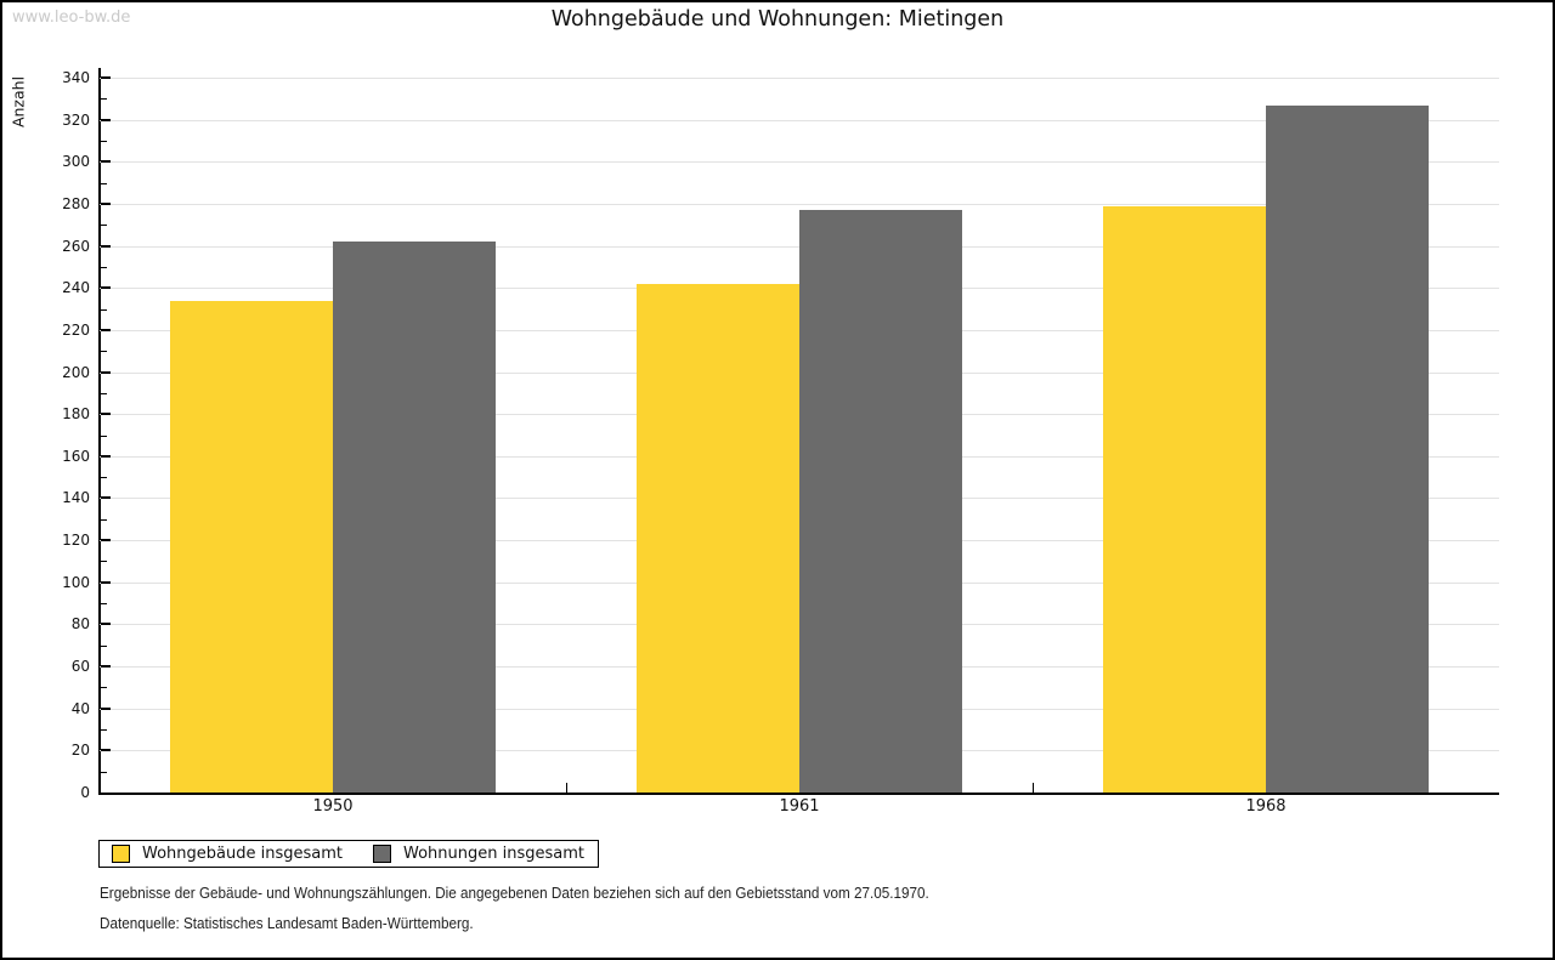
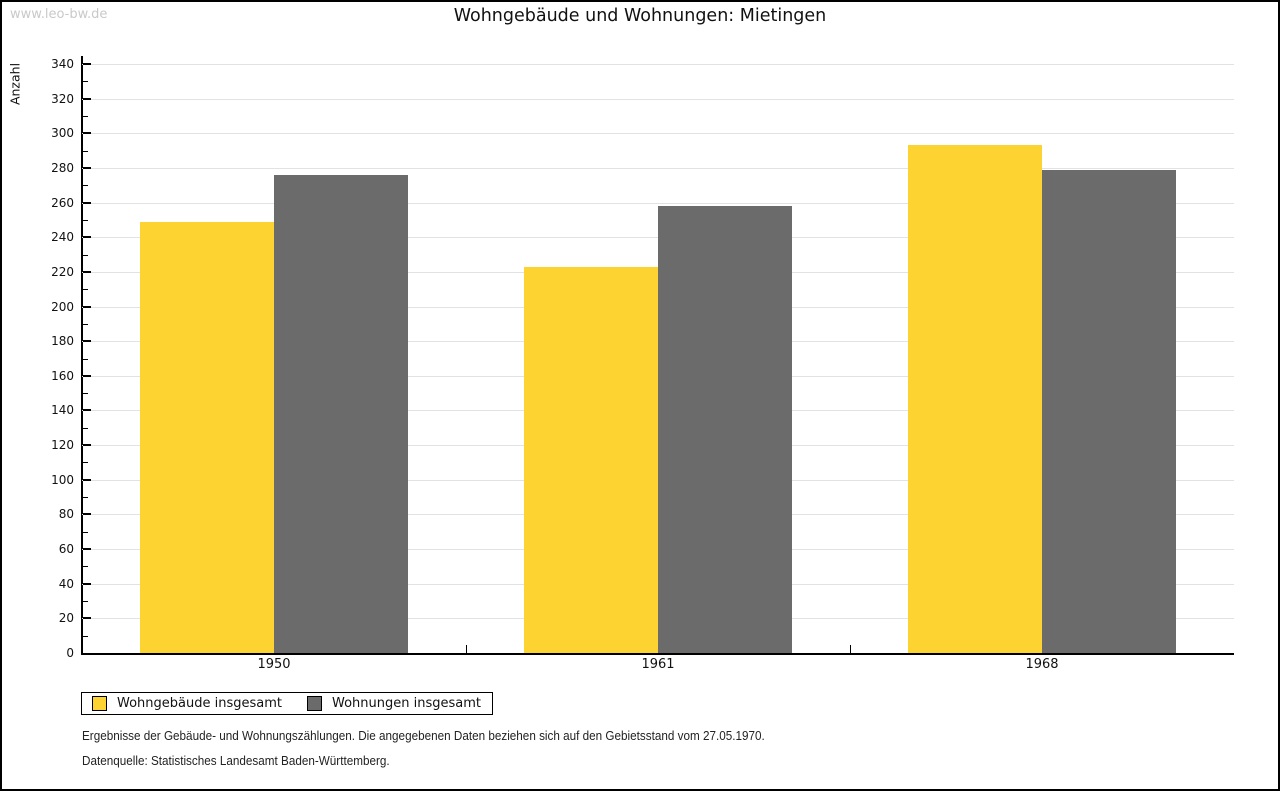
Wohngebäude insgesamt/1950: 234 -> 249
Wohnungen insgesamt/1950: 262 -> 276
Wohngebäude insgesamt/1961: 242 -> 223
Wohnungen insgesamt/1961: 277 -> 258
Wohngebäude insgesamt/1968: 279 -> 293
Wohnungen insgesamt/1968: 327 -> 279
